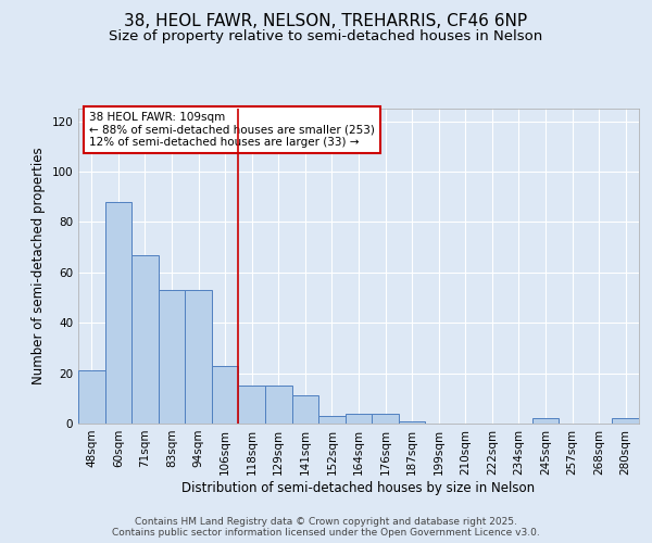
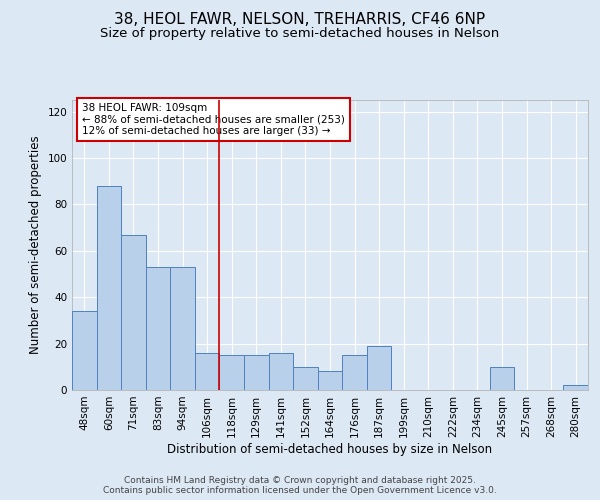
48sqm: 21 -> 34
106sqm: 23 -> 16
141sqm: 11 -> 16
152sqm: 3 -> 10
164sqm: 4 -> 8
176sqm: 4 -> 15
187sqm: 1 -> 19
245sqm: 2 -> 10
